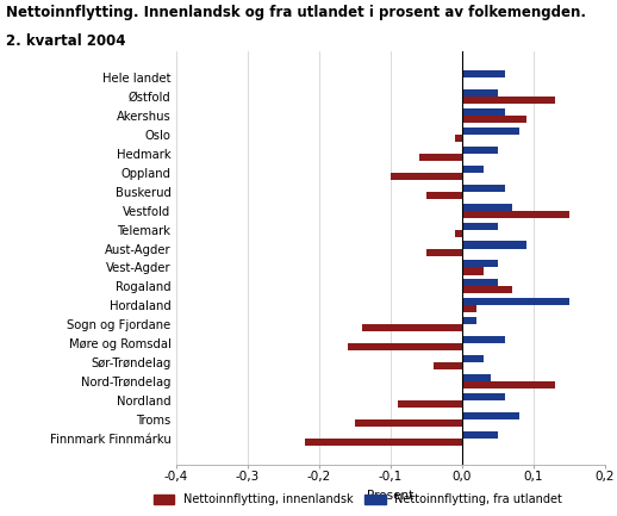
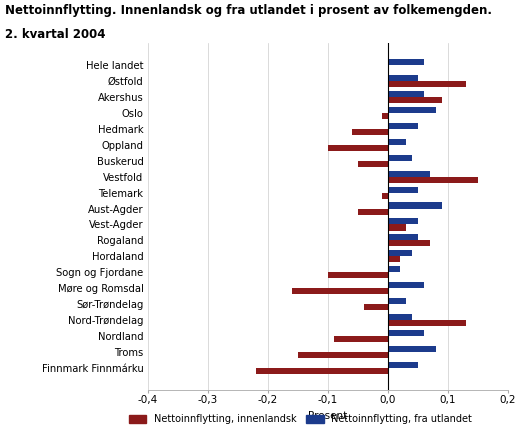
Nettoinnflytting, fra utlandet/Buskerud: 0,06 -> 0,04
Nettoinnflytting, fra utlandet/Hordaland: 0,15 -> 0,04
Nettoinnflytting, innenlandsk/Sogn og Fjordane: -0,14 -> -0,10
